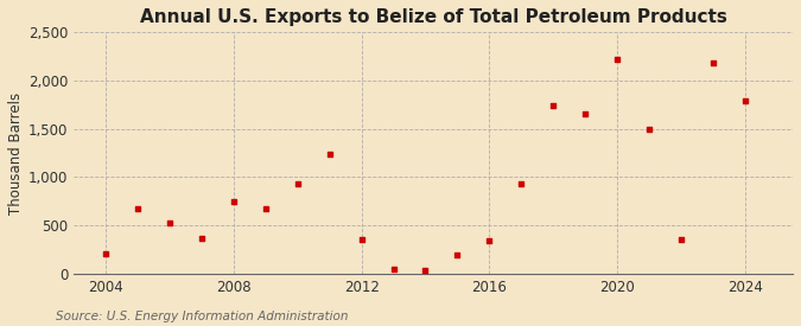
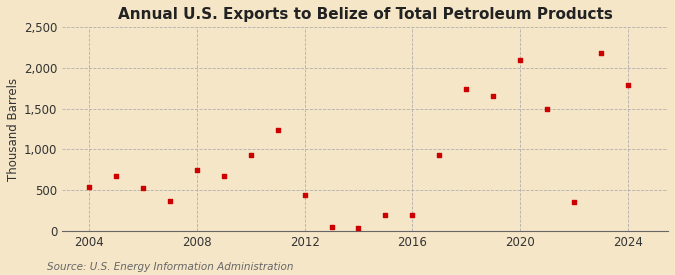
2004: 210 -> 540
2012: 350 -> 440
2016: 340 -> 200
2020: 2,220 -> 2,100
